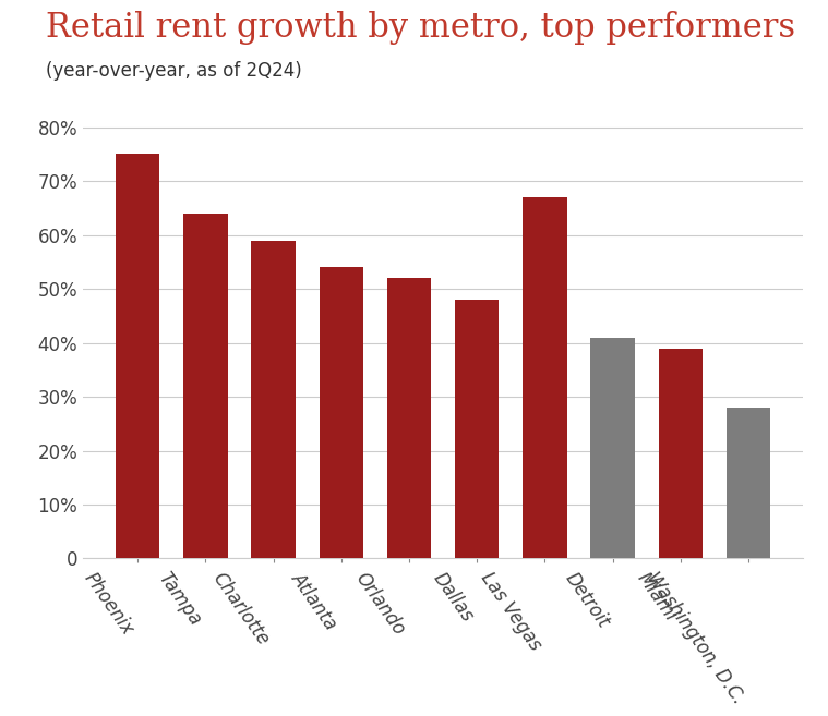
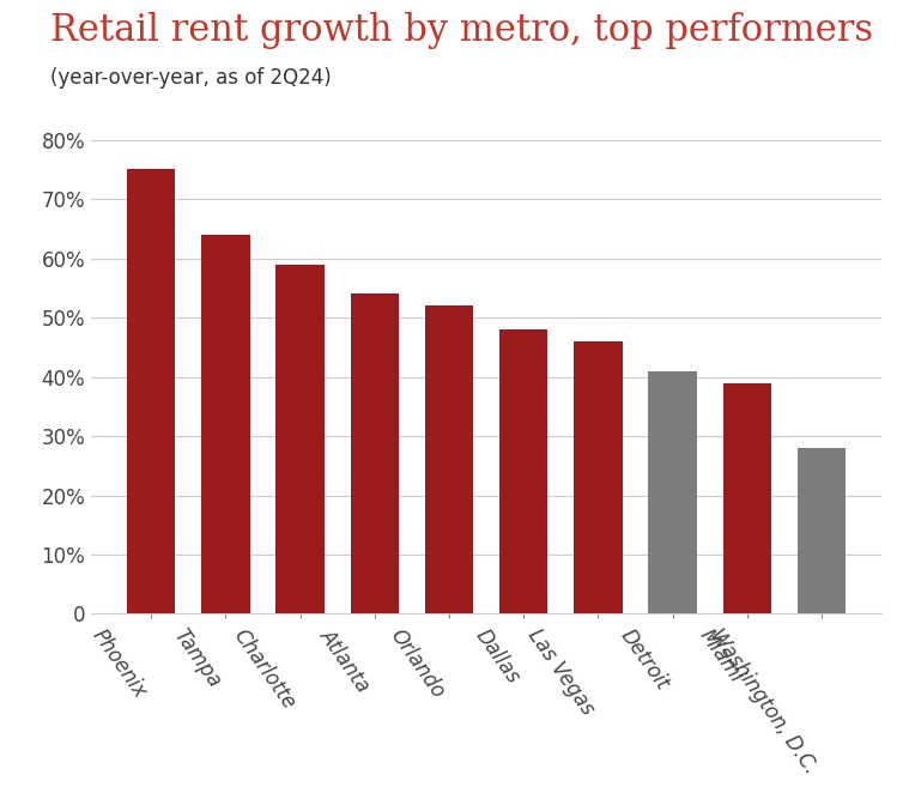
Las Vegas: 67% -> 46%
